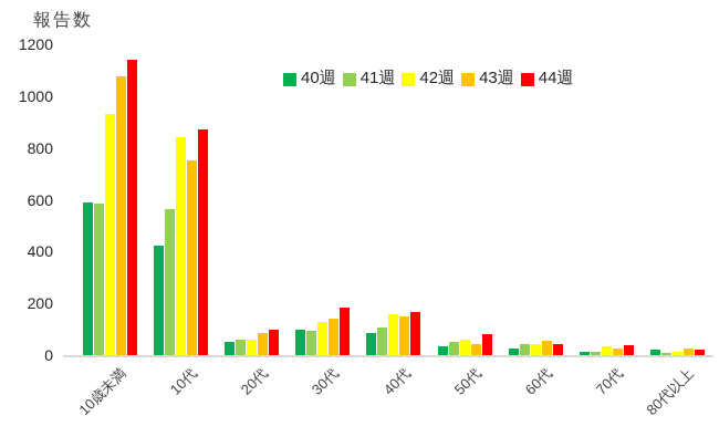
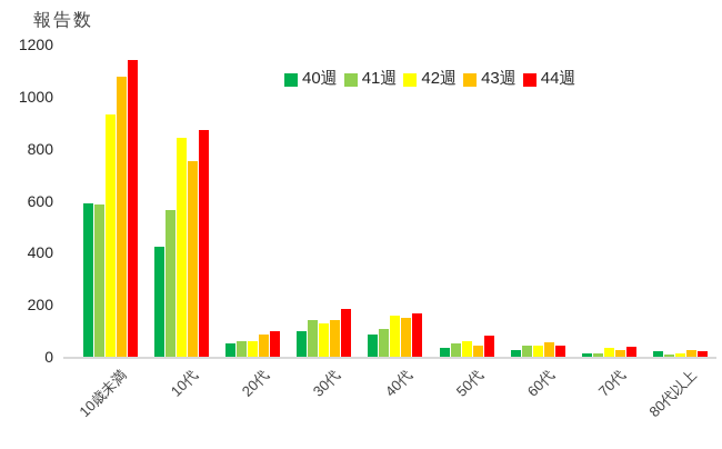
41週/30代: 100 -> 140
